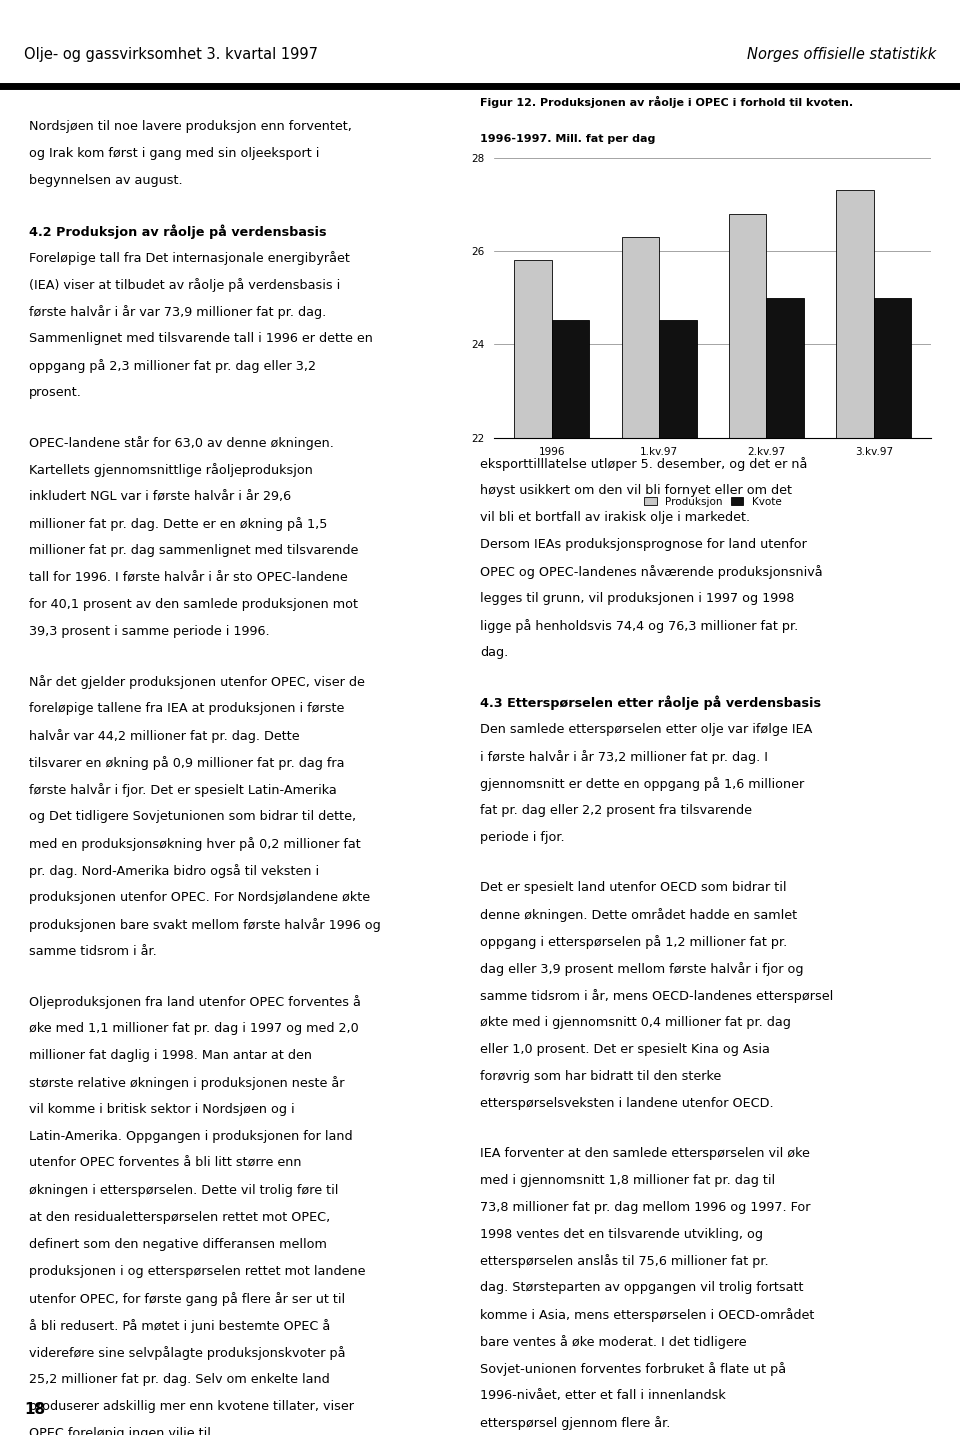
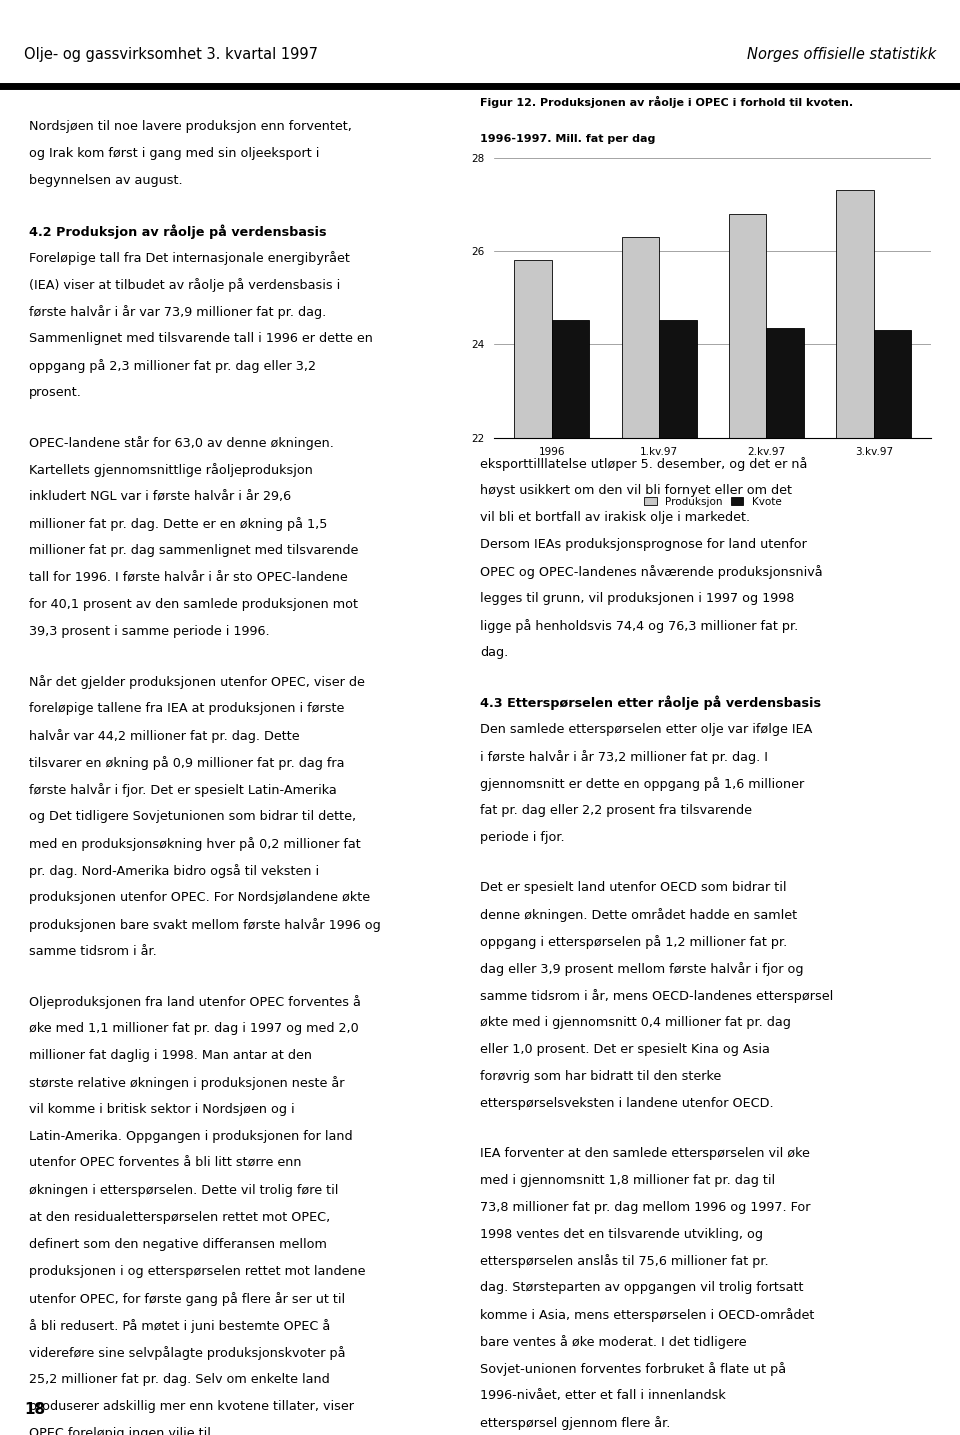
Kvote/2.kv.97: 25.00 -> 24.35
Kvote/3.kv.97: 25.00 -> 24.30
